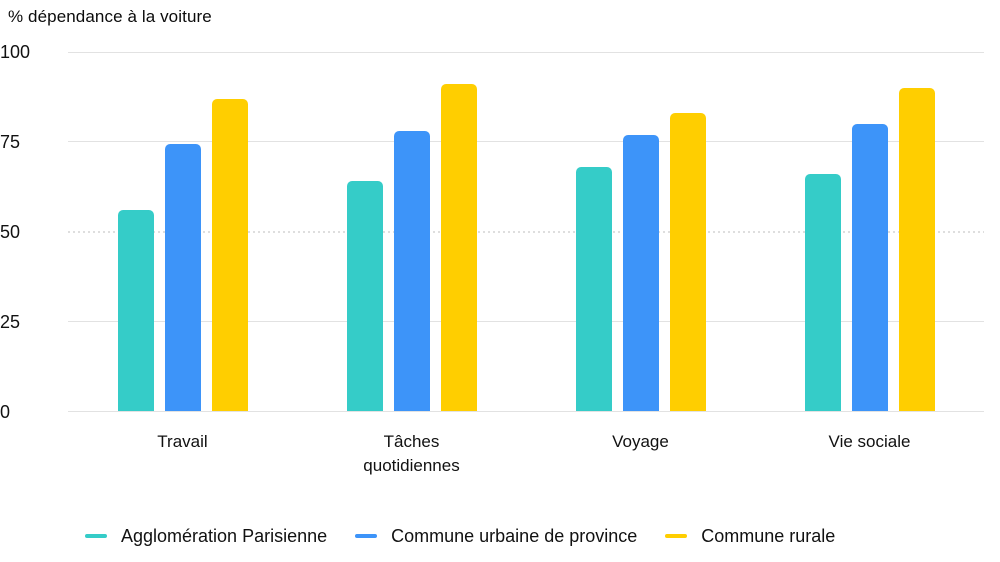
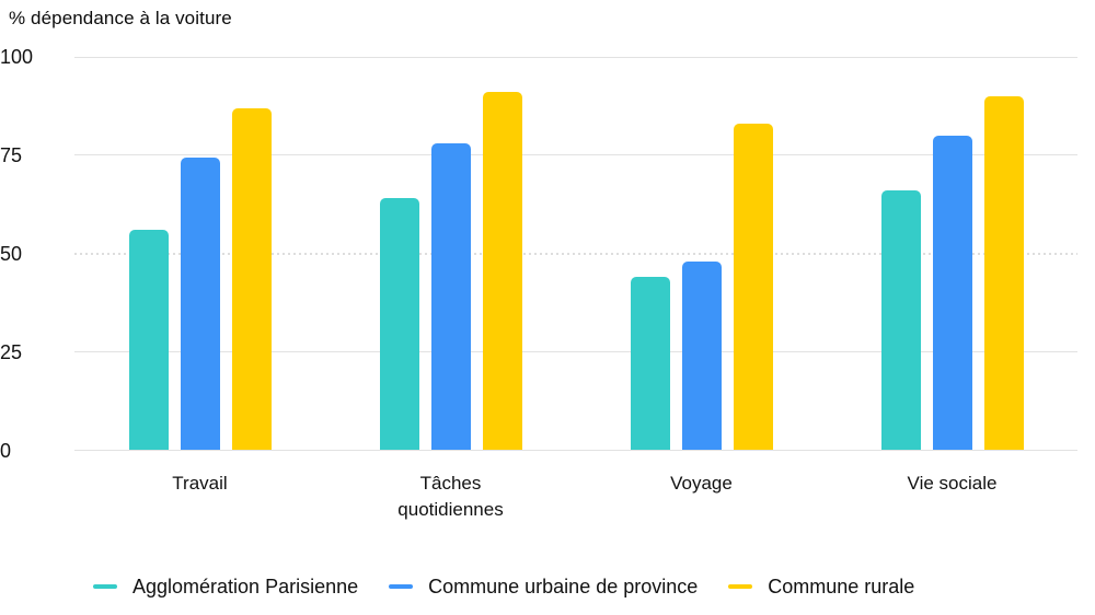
Agglomération Parisienne/Voyage: 68 -> 44
Commune urbaine de province/Voyage: 77 -> 48
